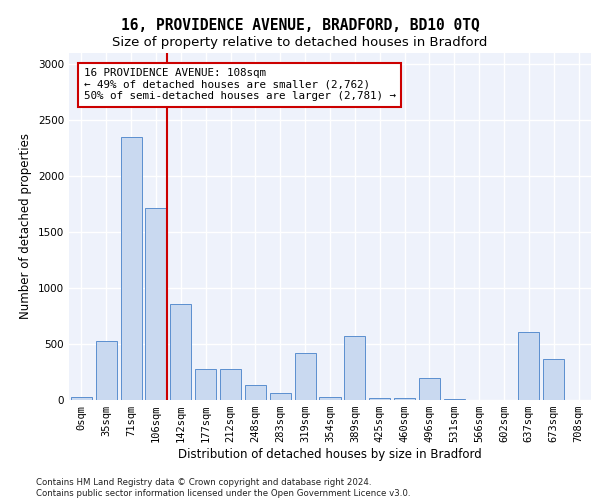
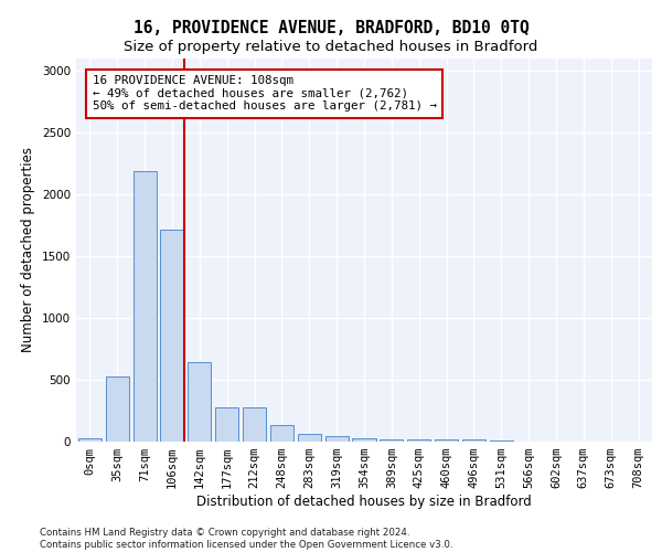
71sqm: 2350 -> 2180
142sqm: 860 -> 640
319sqm: 420 -> 40
389sqm: 570 -> 20
496sqm: 200 -> 20
637sqm: 610 -> 0
673sqm: 370 -> 0
